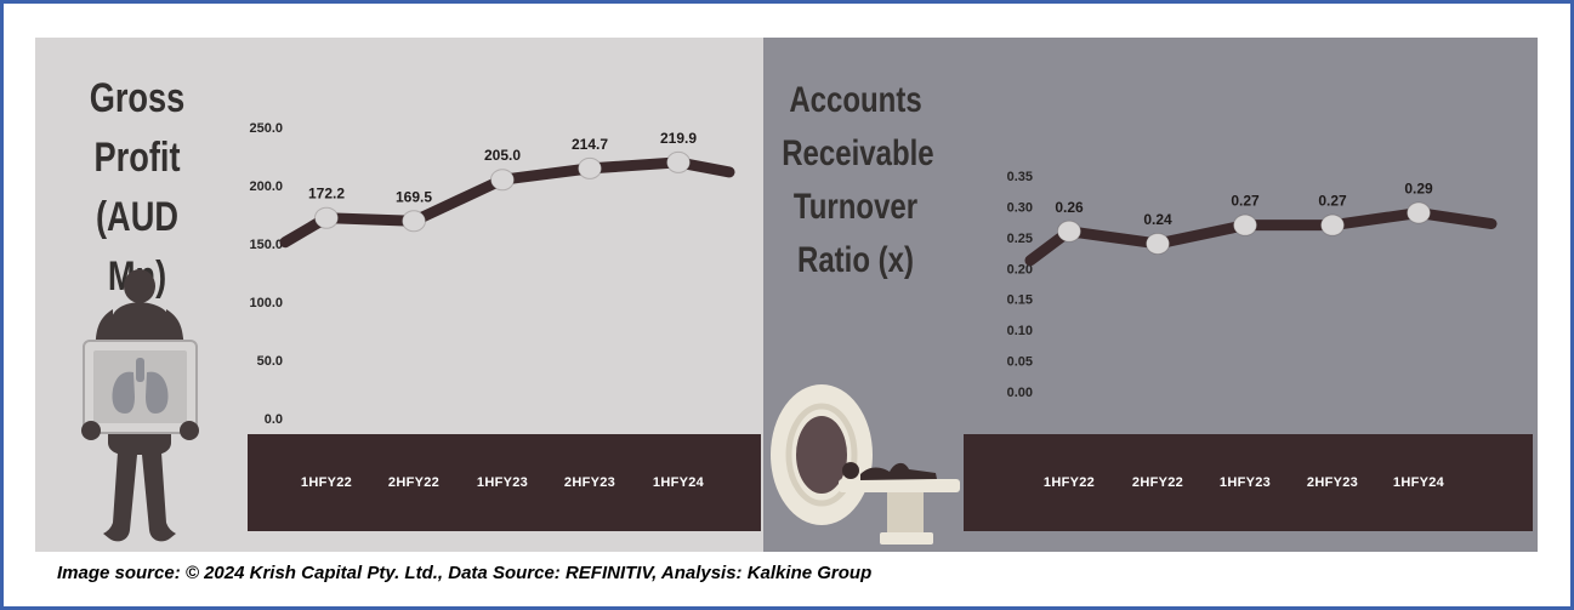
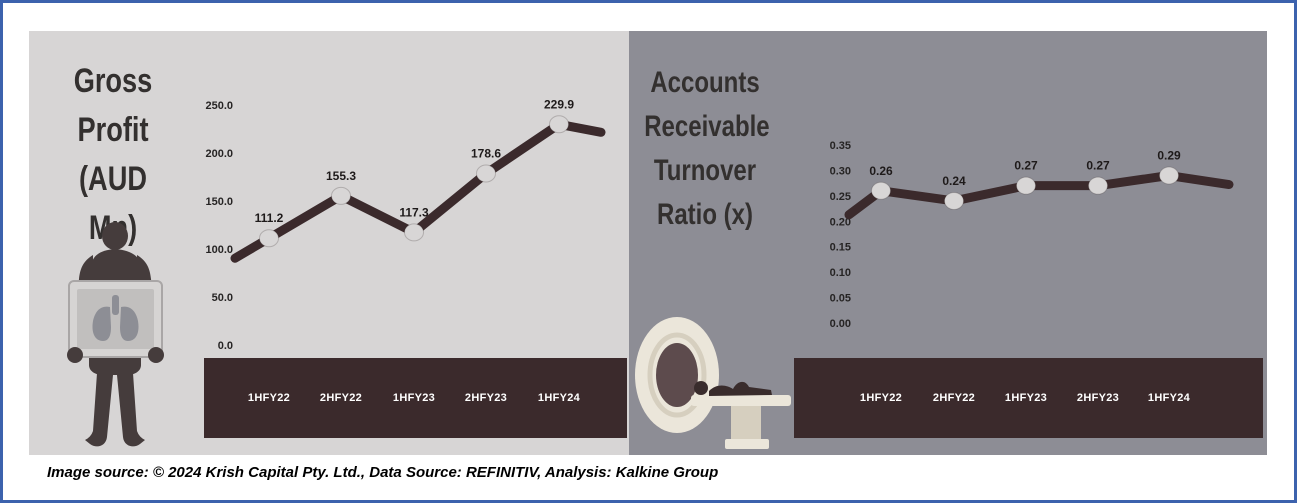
Gross Profit (AUD Mn)/1HFY22: 172.2 -> 111.2
Gross Profit (AUD Mn)/2HFY22: 169.5 -> 155.3
Gross Profit (AUD Mn)/1HFY23: 205.0 -> 117.3
Gross Profit (AUD Mn)/2HFY23: 214.7 -> 178.6
Gross Profit (AUD Mn)/1HFY24: 219.9 -> 229.9
